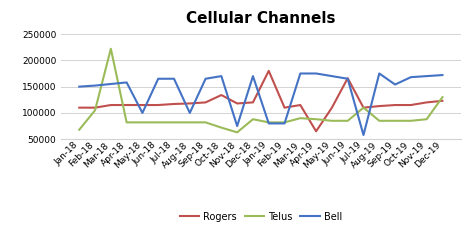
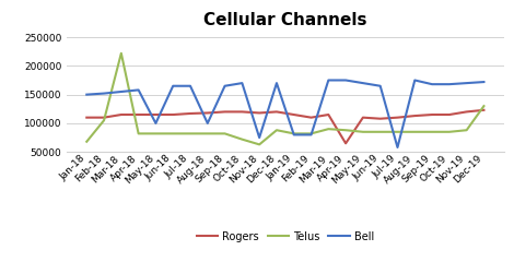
Rogers/Oct-18: 134000 -> 120000
Rogers/Jan-19: 180000 -> 115000
Rogers/Jun-19: 166000 -> 108000
Telus/Jul-19: 110000 -> 85000
Bell/Sep-19: 154000 -> 168000
